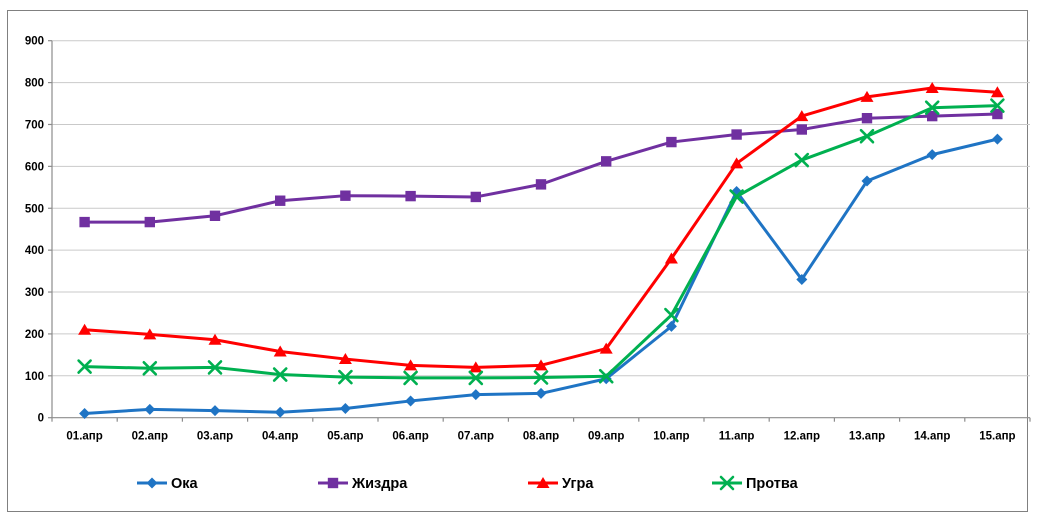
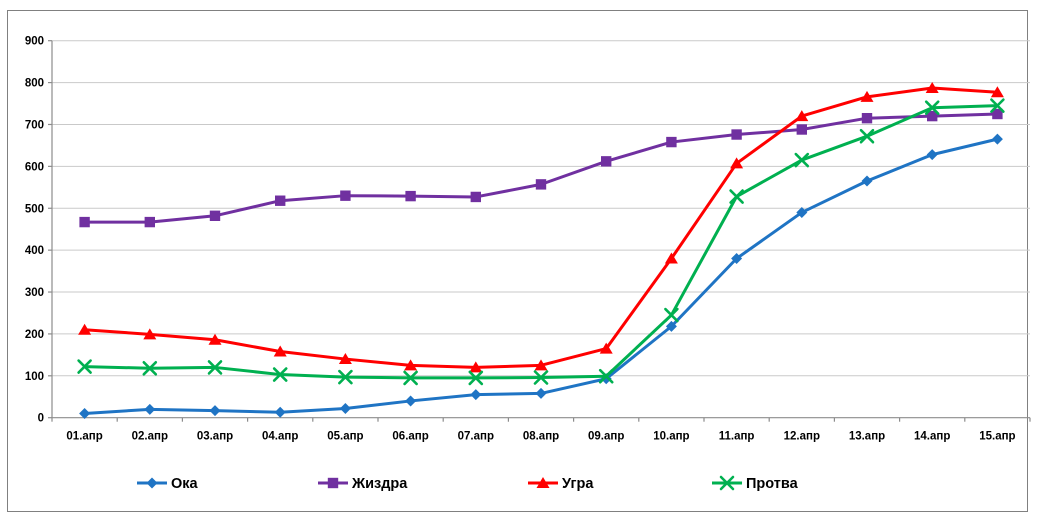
Ока/11.апр: 540 -> 380
Ока/12.апр: 330 -> 490
